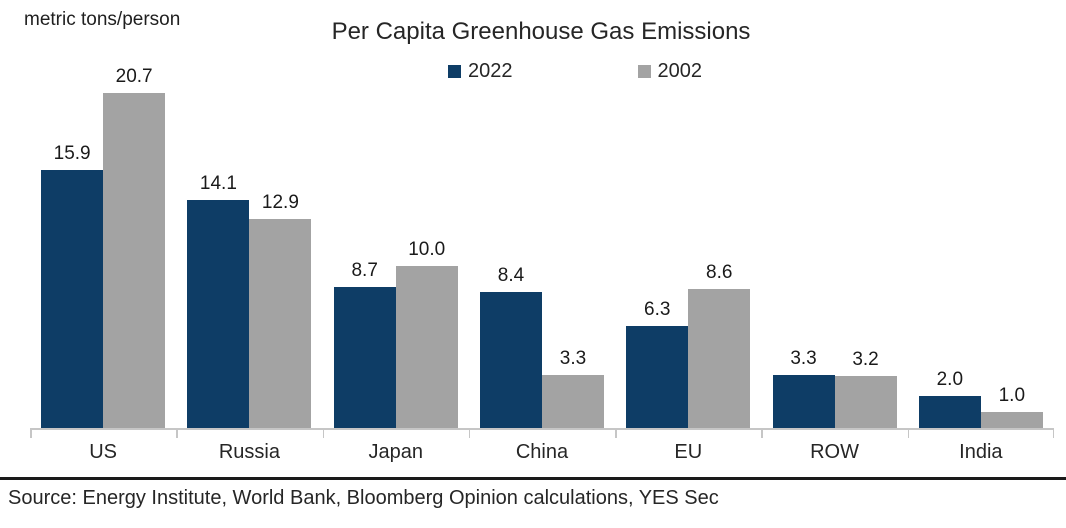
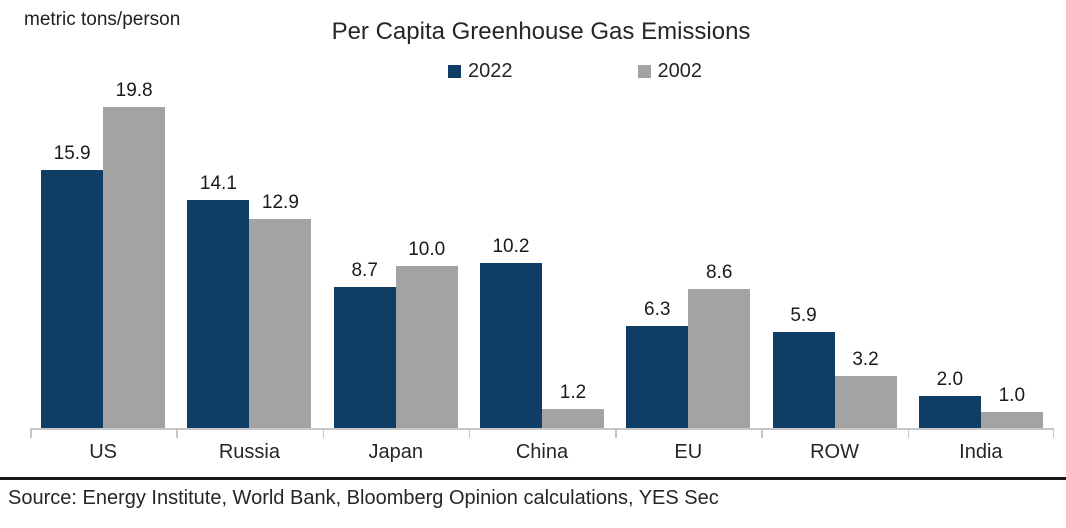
2002/US: 20.7 -> 19.8
2022/China: 8.4 -> 10.2
2002/China: 3.3 -> 1.2
2022/ROW: 3.3 -> 5.9
